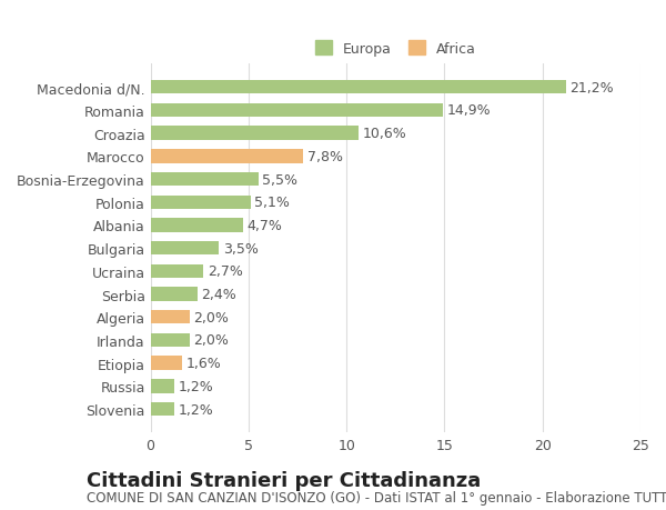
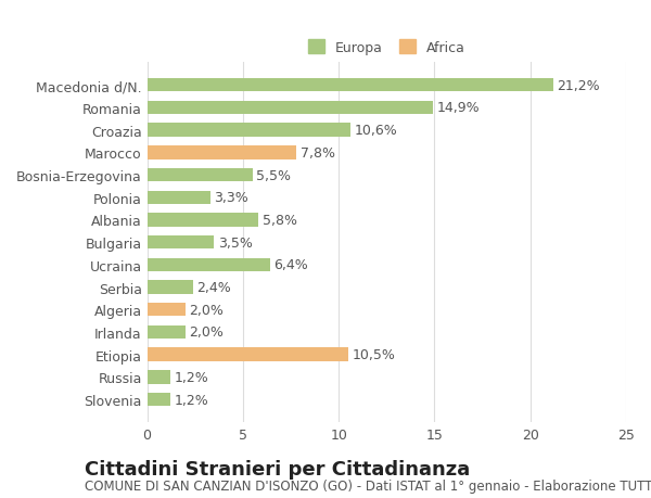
Polonia: 5,1% -> 3,3%
Albania: 4,7% -> 5,8%
Ucraina: 2,7% -> 6,4%
Etiopia: 1,6% -> 10,5%
